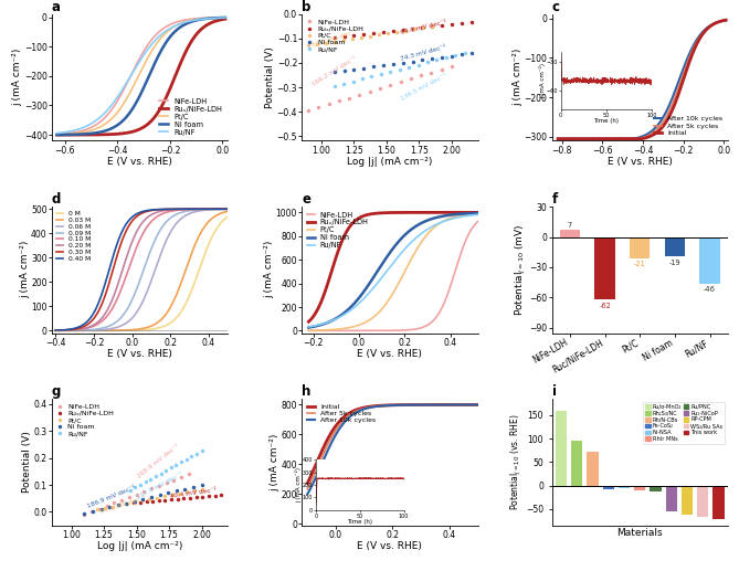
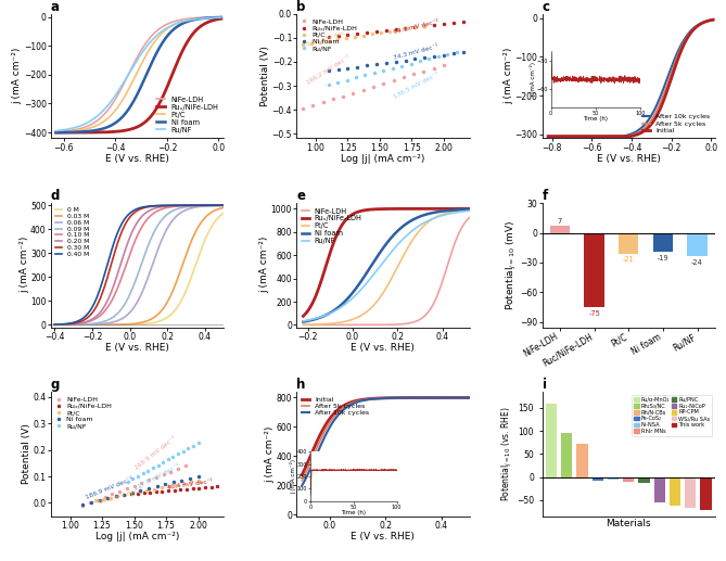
f/Ruc/NiFe-LDH: -62 -> -75
f/Ru/NF: -46 -> -24
